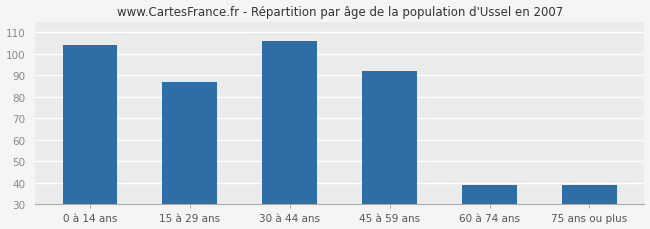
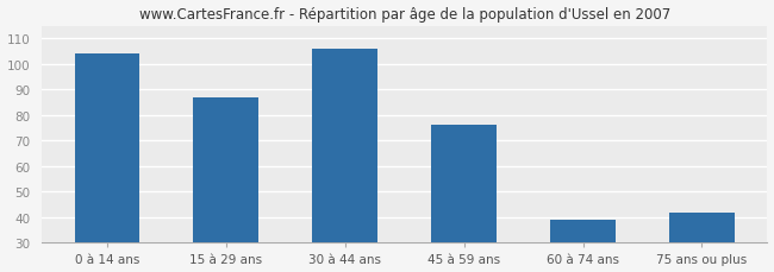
45 à 59 ans: 92 -> 76
75 ans ou plus: 39 -> 42
